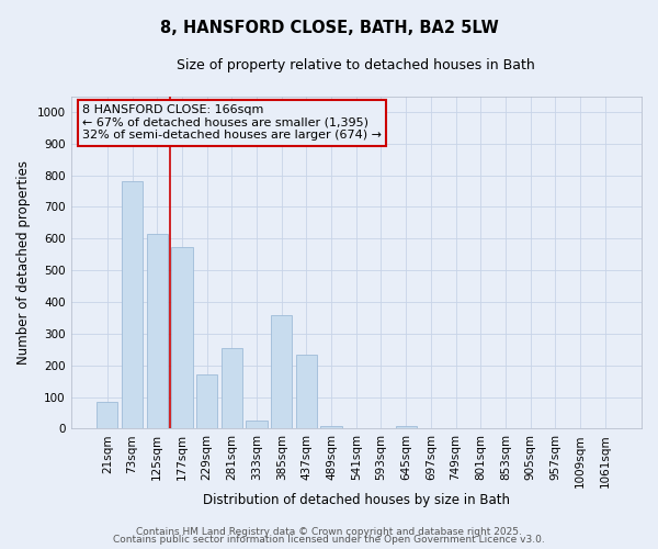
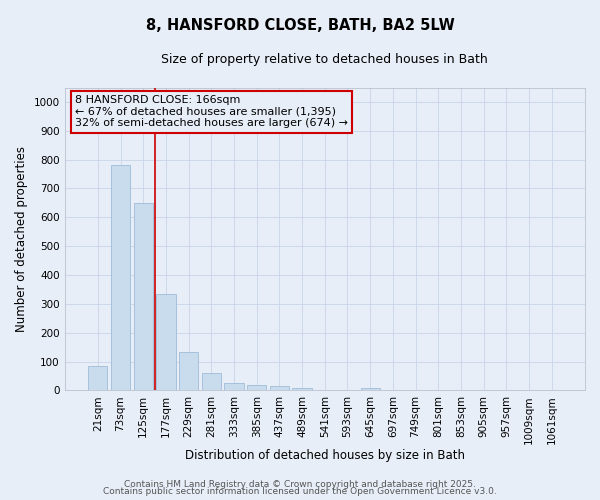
125sqm: 615 -> 650
177sqm: 575 -> 335
229sqm: 170 -> 135
281sqm: 255 -> 60
385sqm: 360 -> 18
437sqm: 235 -> 15
